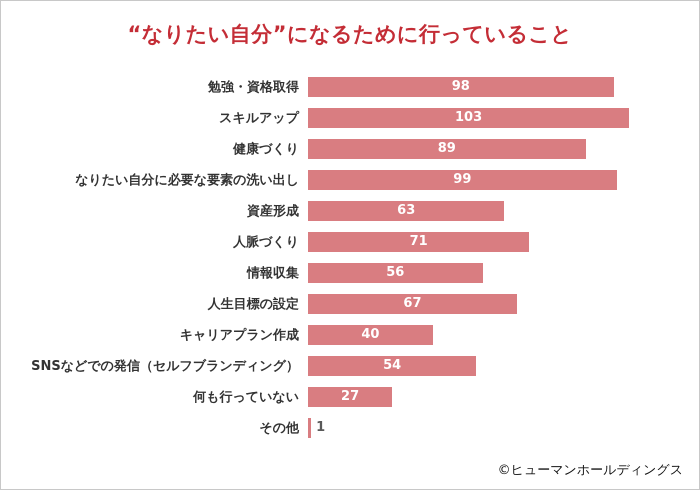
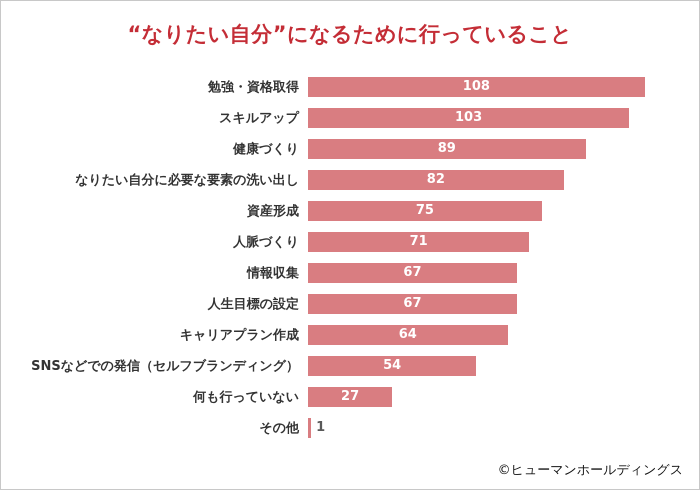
勉強・資格取得: 98 -> 108
なりたい自分に必要な要素の洗い出し: 99 -> 82
資産形成: 63 -> 75
情報収集: 56 -> 67
キャリアプラン作成: 40 -> 64
